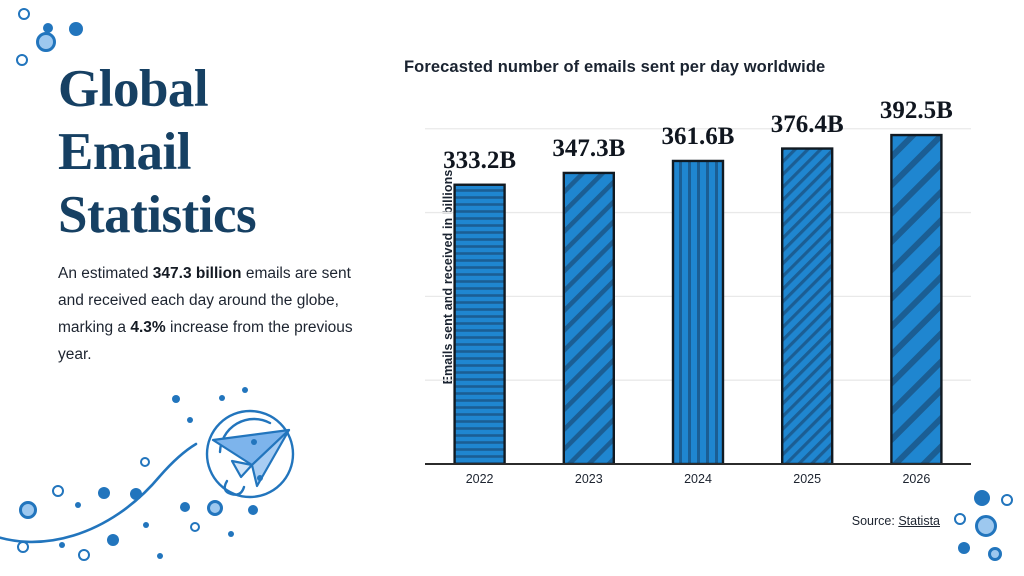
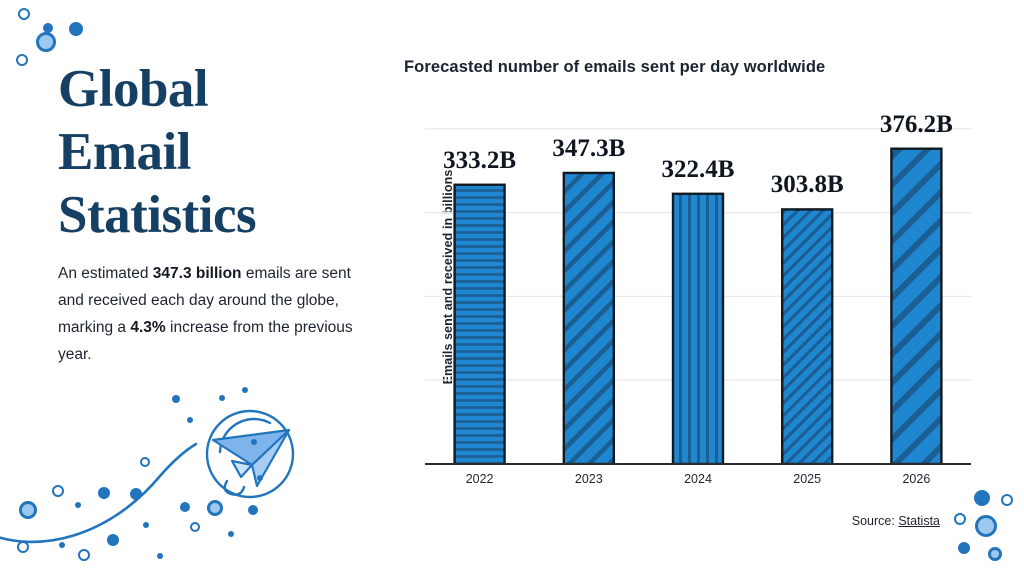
2024: 361.6B -> 322.4B
2025: 376.4B -> 303.8B
2026: 392.5B -> 376.2B
